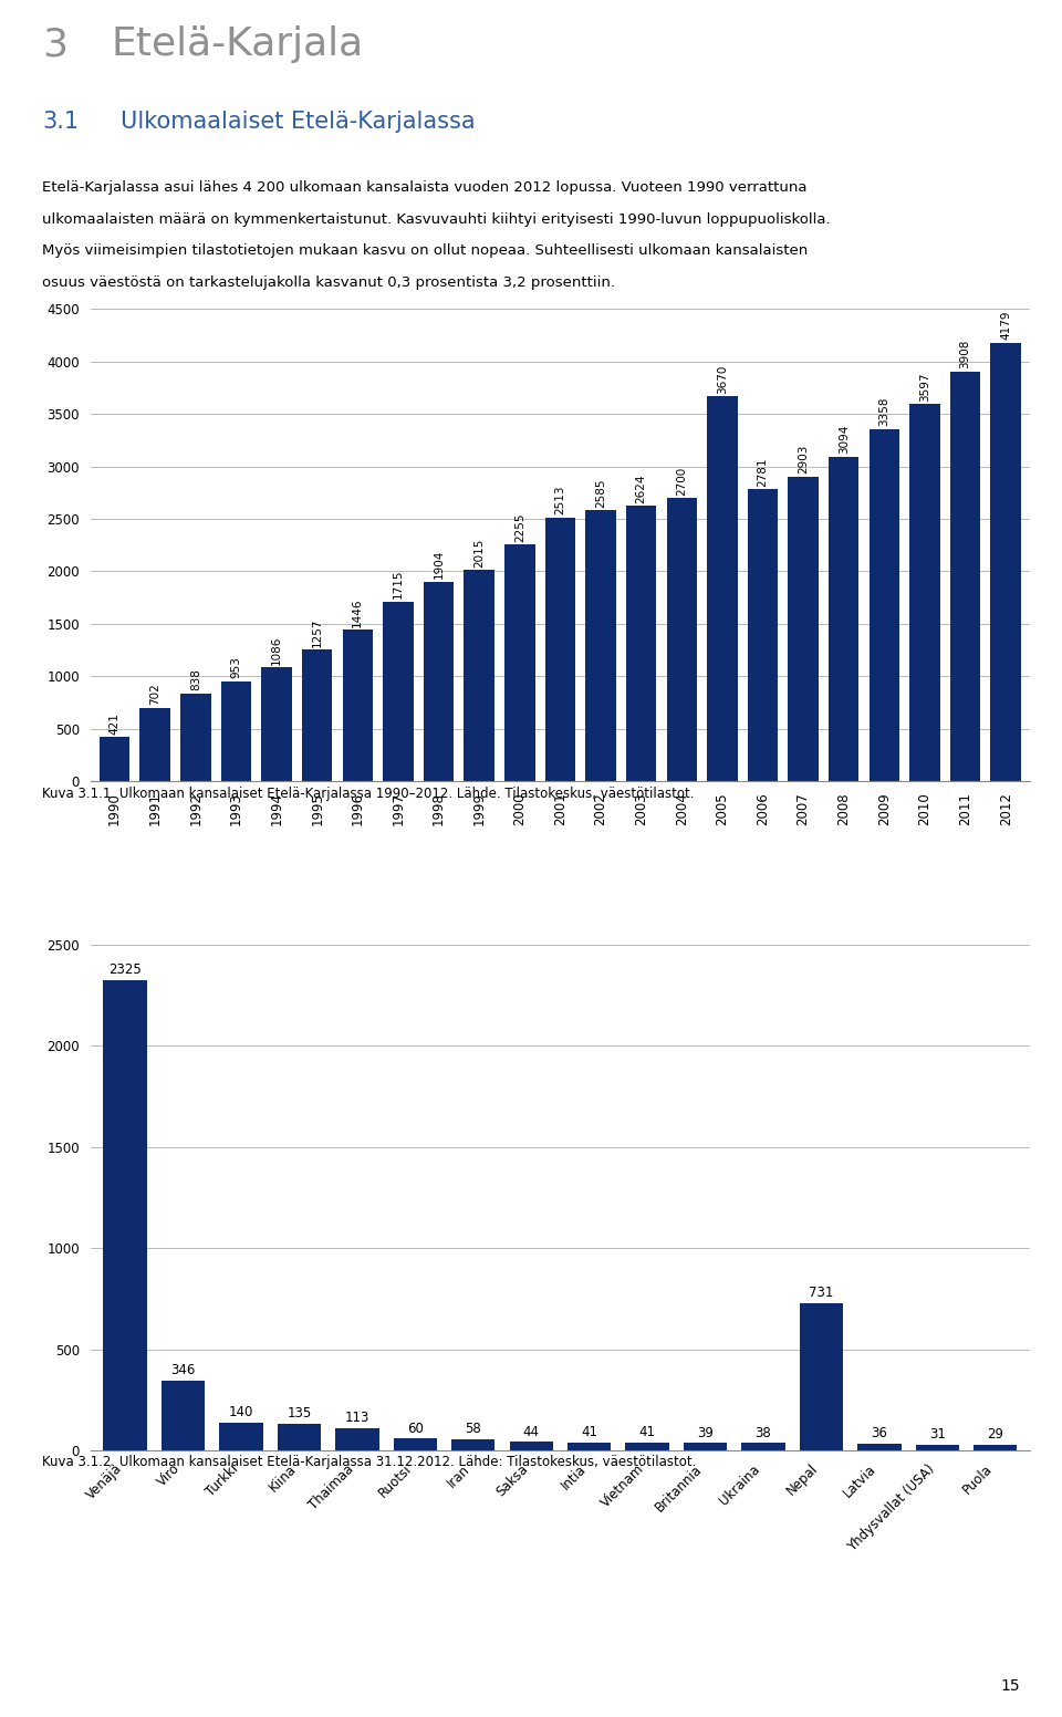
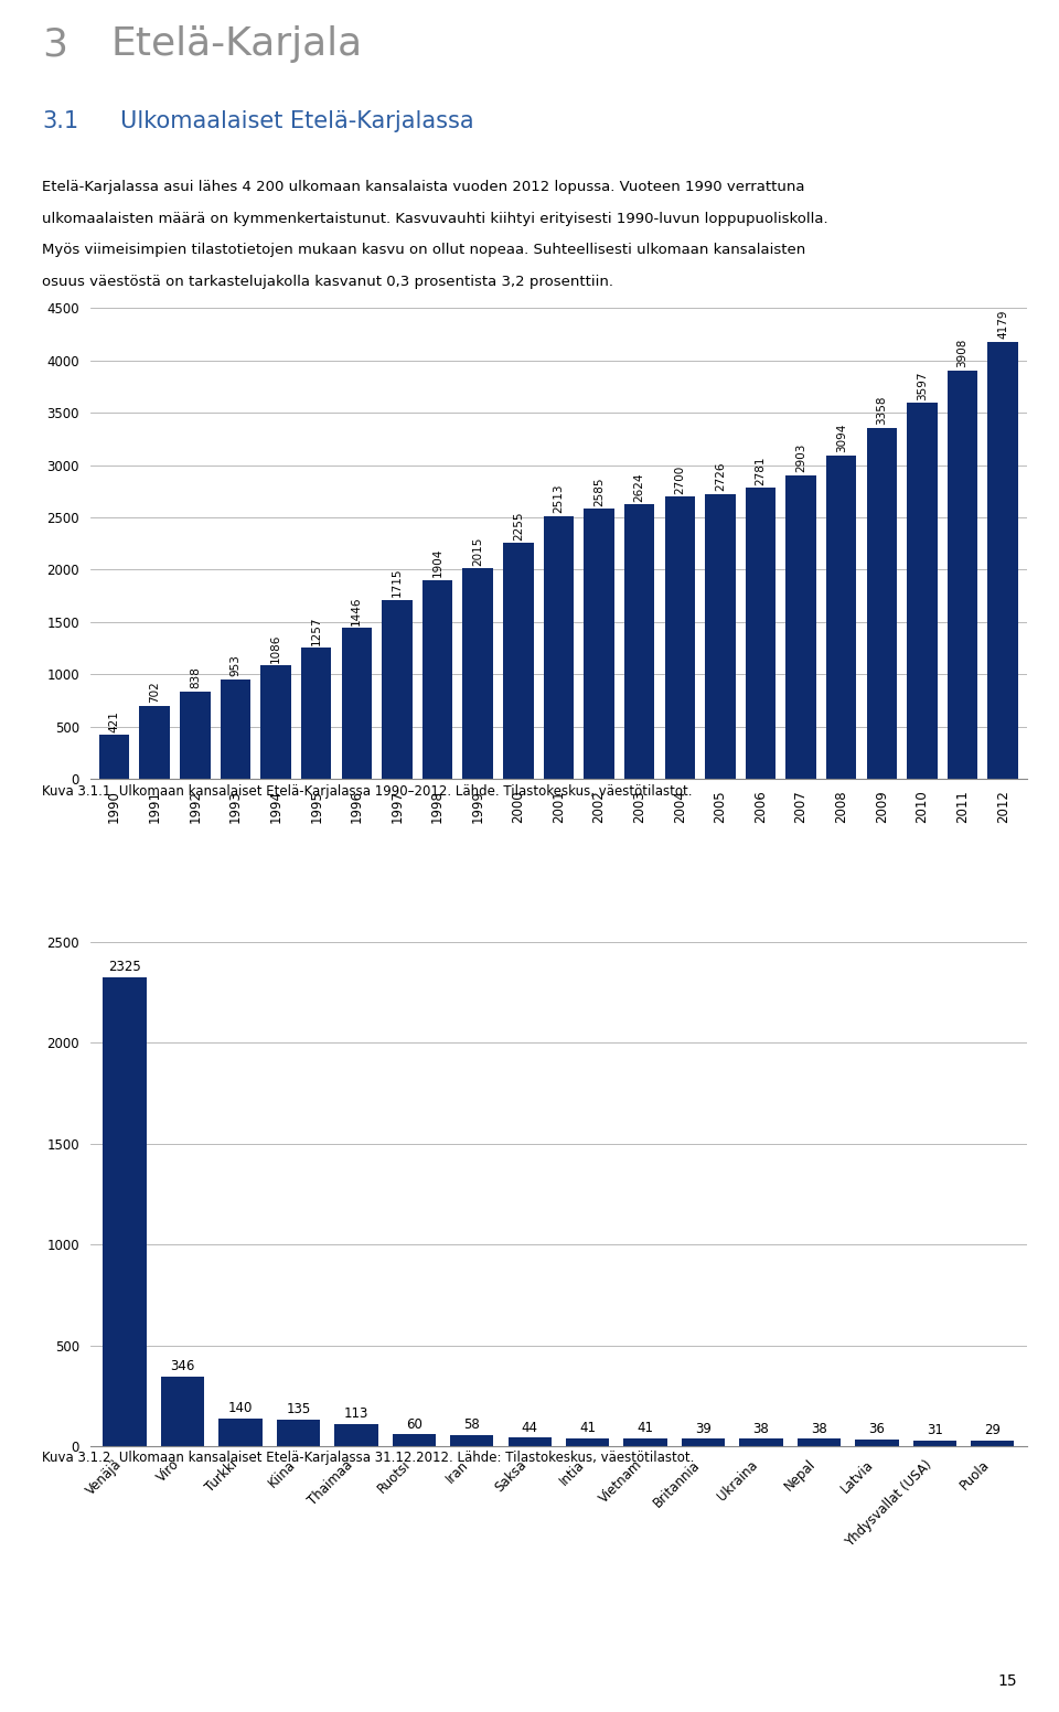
2005: 3670 -> 2726
Nepal: 731 -> 38
